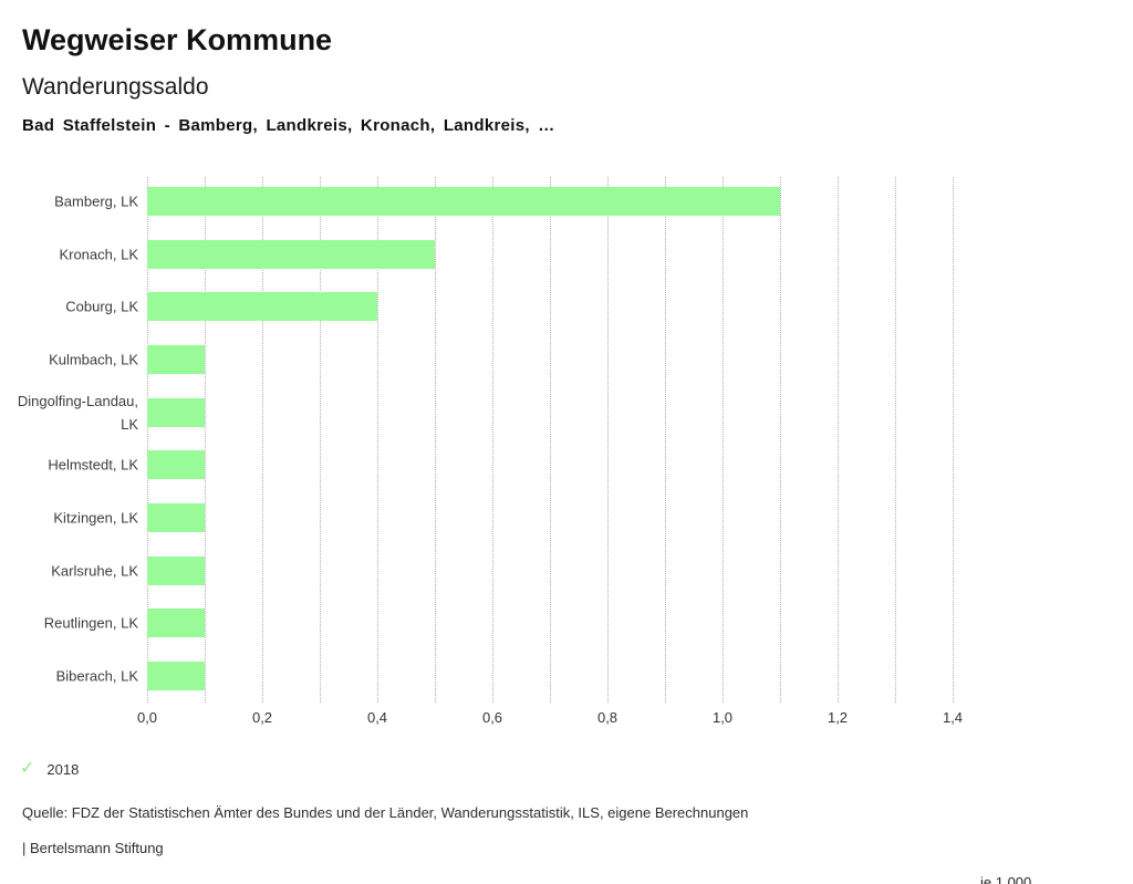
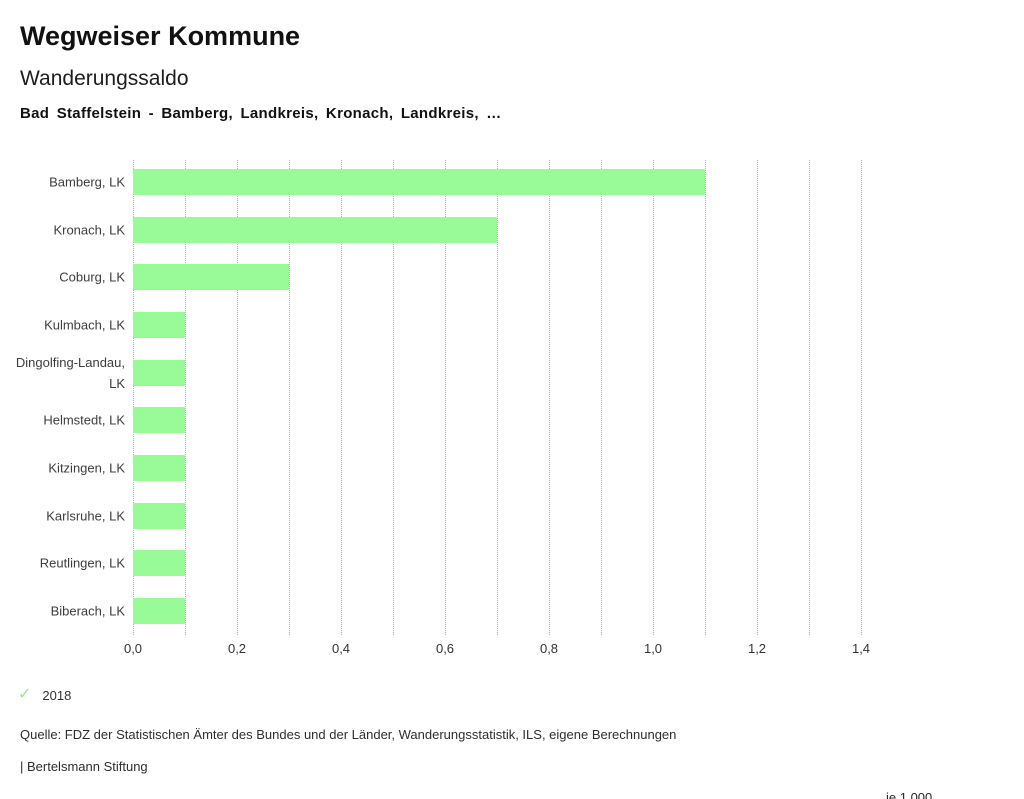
Kronach, LK: 0,5 -> 0,7
Coburg, LK: 0,4 -> 0,3
